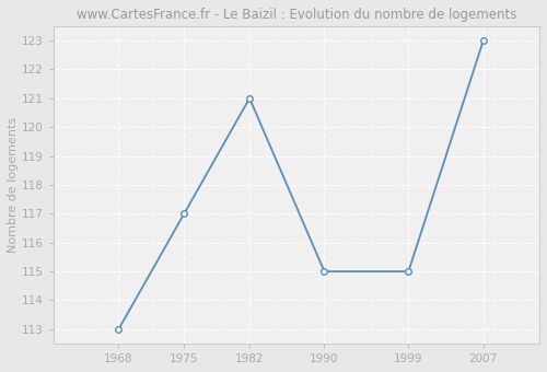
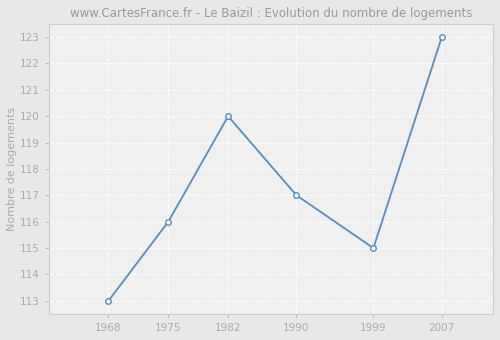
1975: 117 -> 116
1982: 121 -> 120
1990: 115 -> 117
